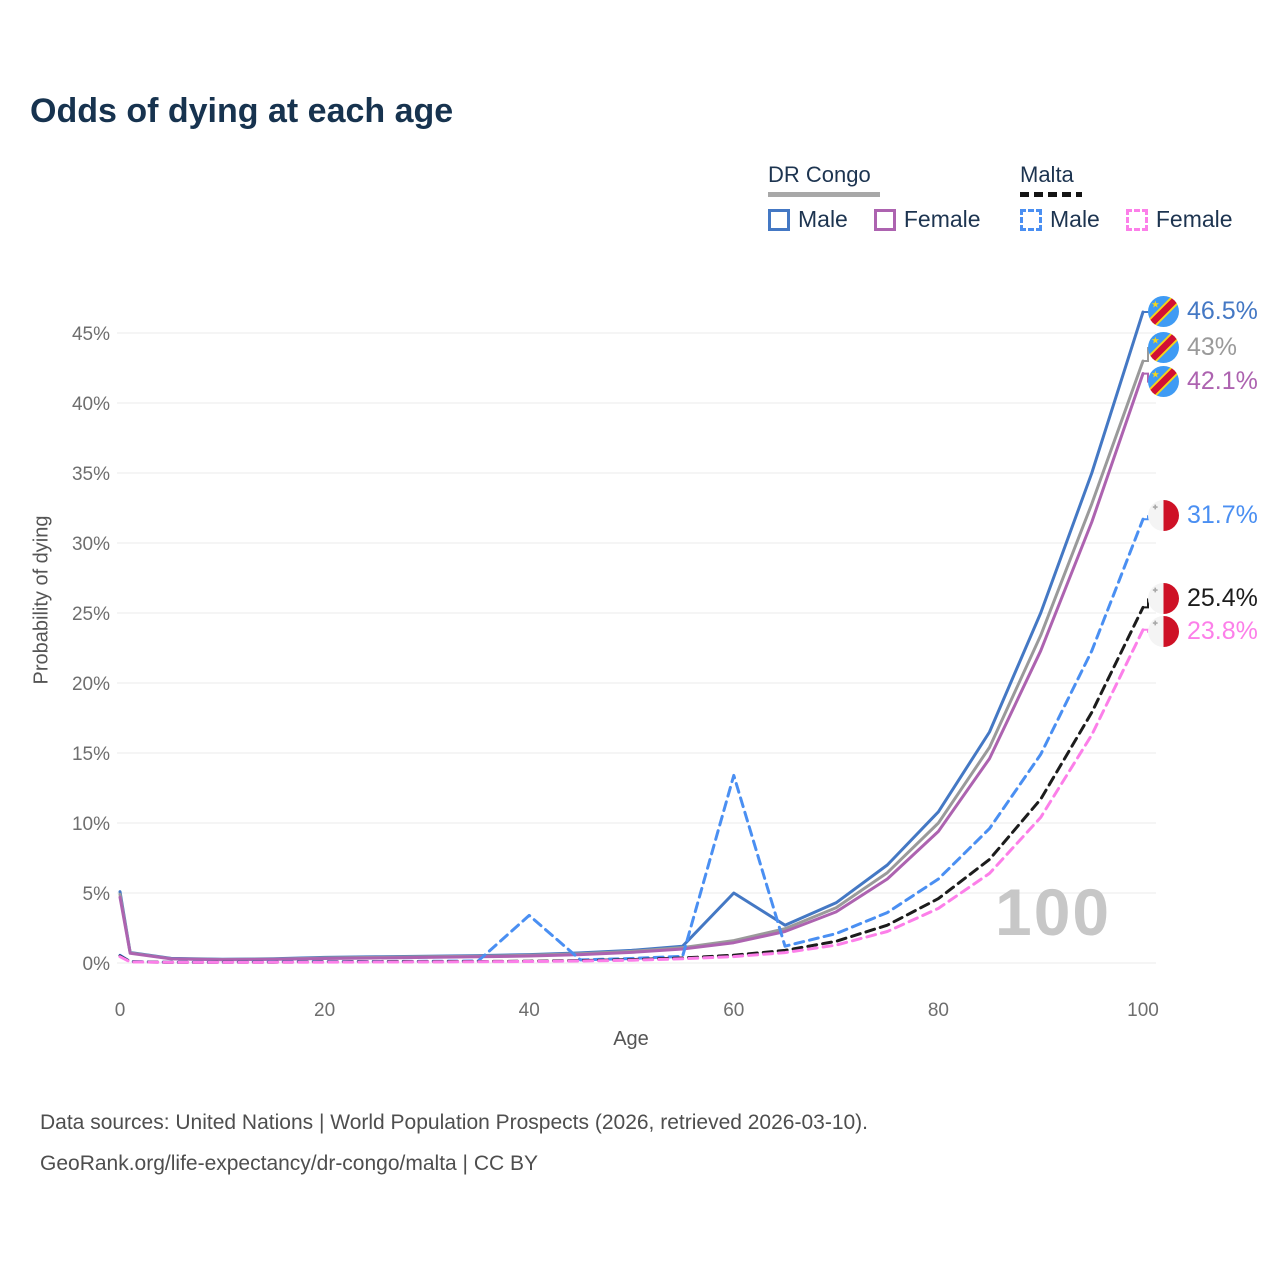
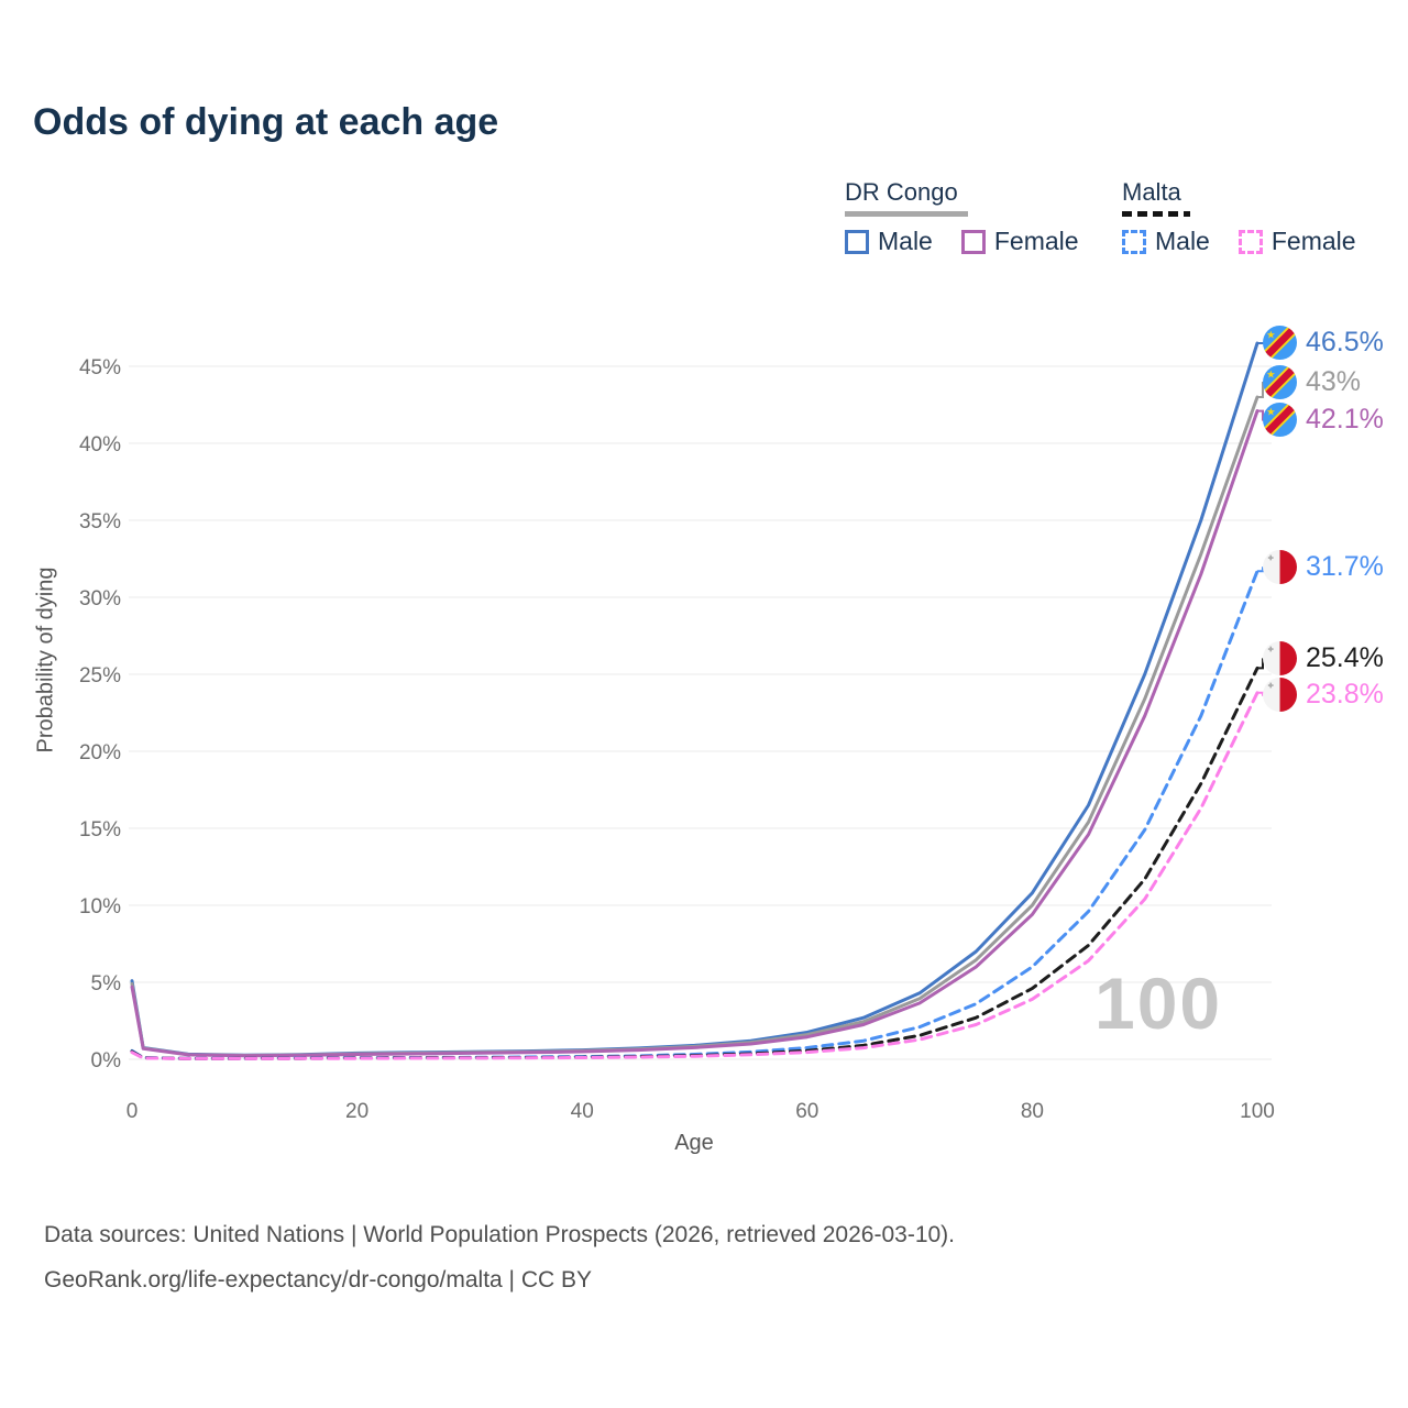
Malta Male/40: 3.4% -> 0.2%
DR Congo Male/60: 5.0% -> 1.8%
Malta Male/60: 13.4% -> 0.8%
